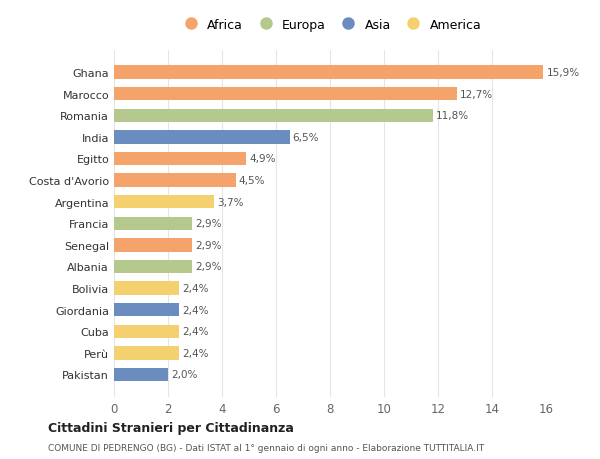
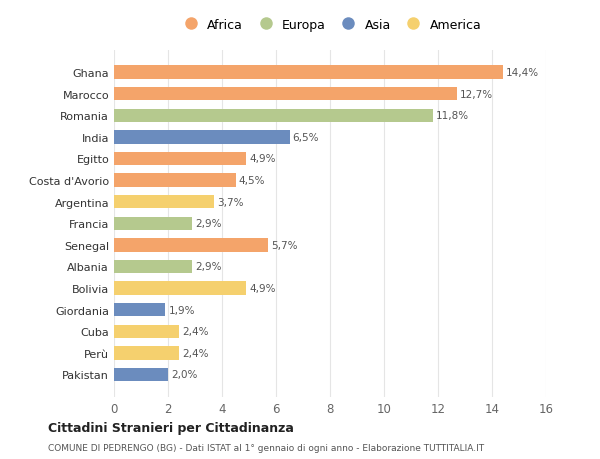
Ghana: 15,9% -> 14,4%
Senegal: 2,9% -> 5,7%
Bolivia: 2,4% -> 4,9%
Giordania: 2,4% -> 1,9%
